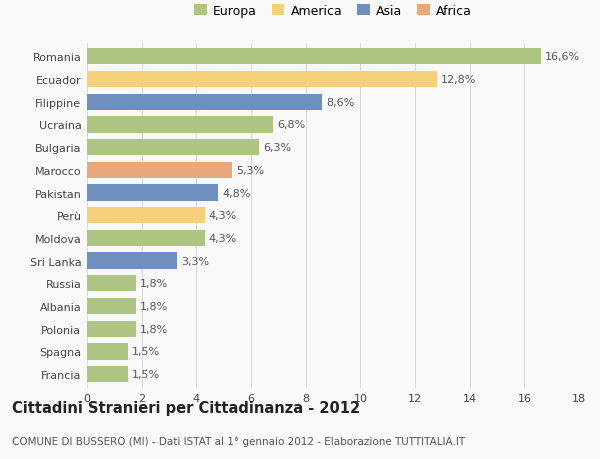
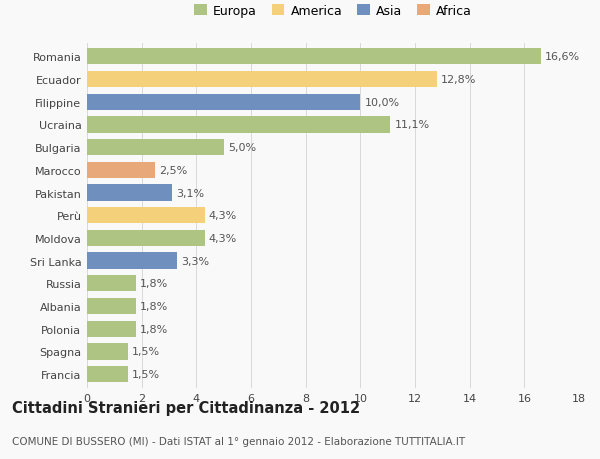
Filippine: 8,6% -> 10,0%
Ucraina: 6,8% -> 11,1%
Bulgaria: 6,3% -> 5,0%
Marocco: 5,3% -> 2,5%
Pakistan: 4,8% -> 3,1%
